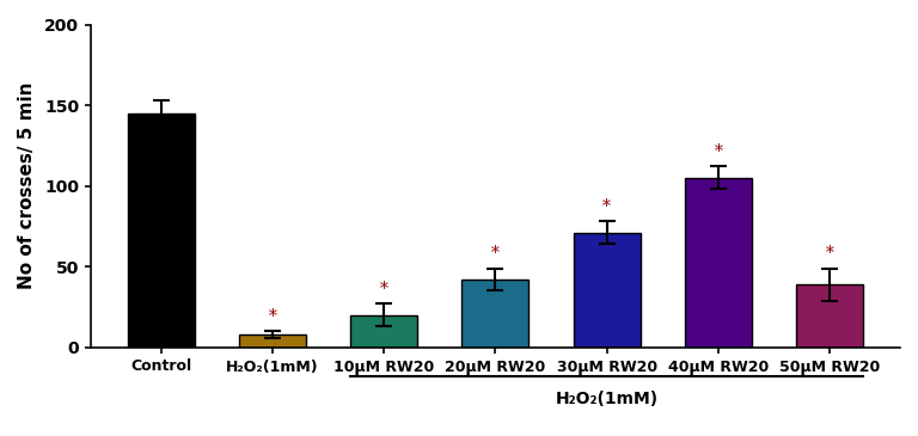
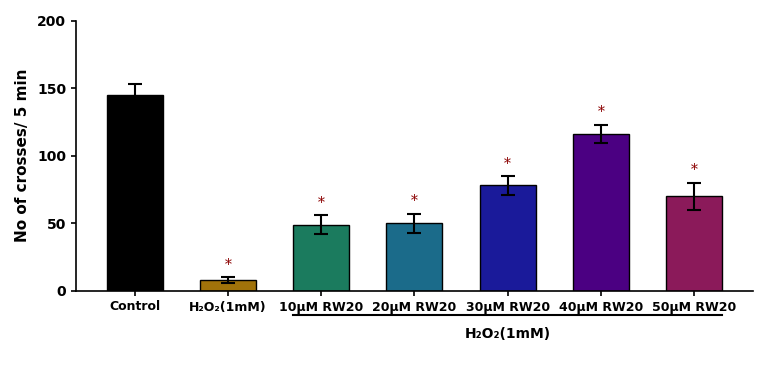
10μM RW20: 20 -> 49
20μM RW20: 42 -> 50
30μM RW20: 71 -> 78
40μM RW20: 105 -> 116
50μM RW20: 39 -> 70
